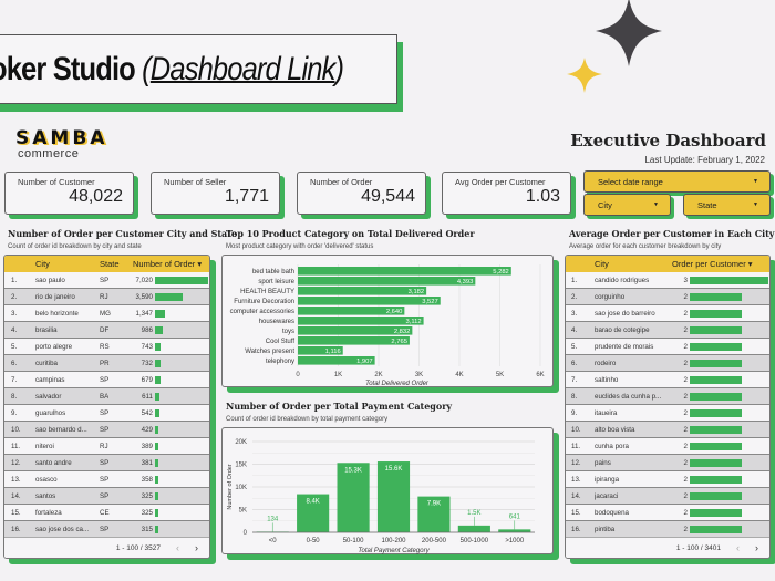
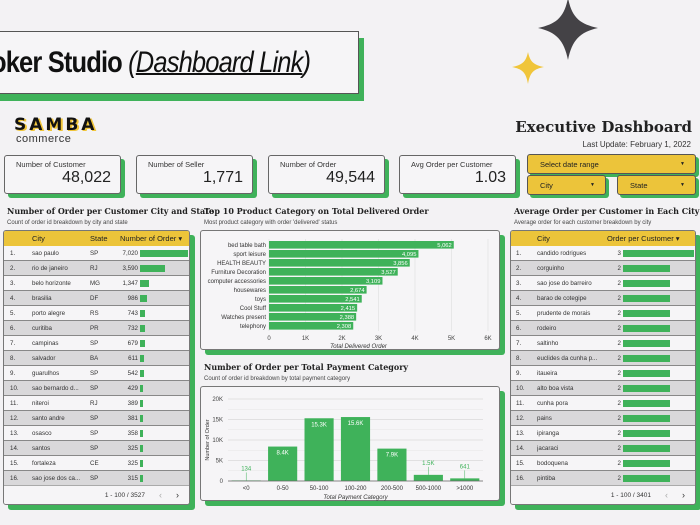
Top 10 Product Category on Total Delivered Order/bed table bath: 5,282 -> 5,062
Top 10 Product Category on Total Delivered Order/sport leisure: 4,393 -> 4,095
Top 10 Product Category on Total Delivered Order/HEALTH BEAUTY: 3,182 -> 3,856
Top 10 Product Category on Total Delivered Order/computer accessories: 2,640 -> 3,109
Top 10 Product Category on Total Delivered Order/housewares: 3,112 -> 2,674
Top 10 Product Category on Total Delivered Order/toys: 2,832 -> 2,541
Top 10 Product Category on Total Delivered Order/Cool Stuff: 2,765 -> 2,415
Top 10 Product Category on Total Delivered Order/Watches present: 1,116 -> 2,388
Top 10 Product Category on Total Delivered Order/telephony: 1,907 -> 2,308
